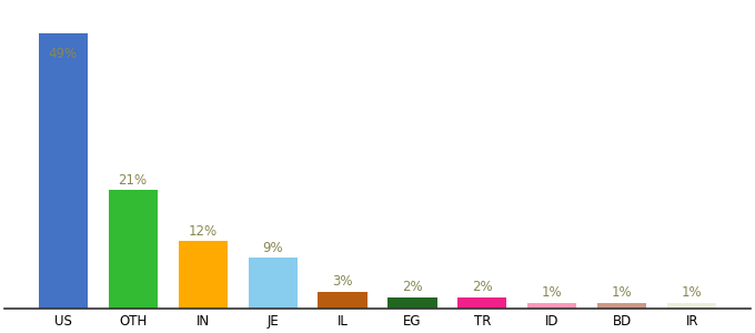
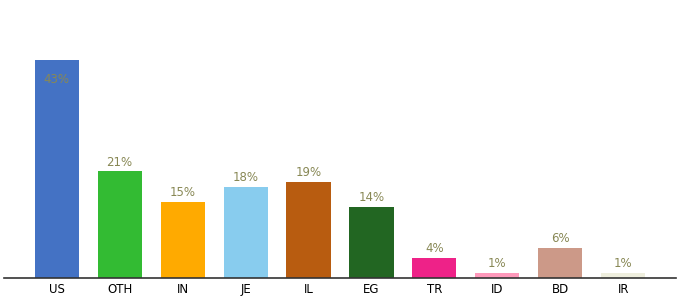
US: 49% -> 43%
IN: 12% -> 15%
JE: 9% -> 18%
IL: 3% -> 19%
EG: 2% -> 14%
TR: 2% -> 4%
BD: 1% -> 6%
